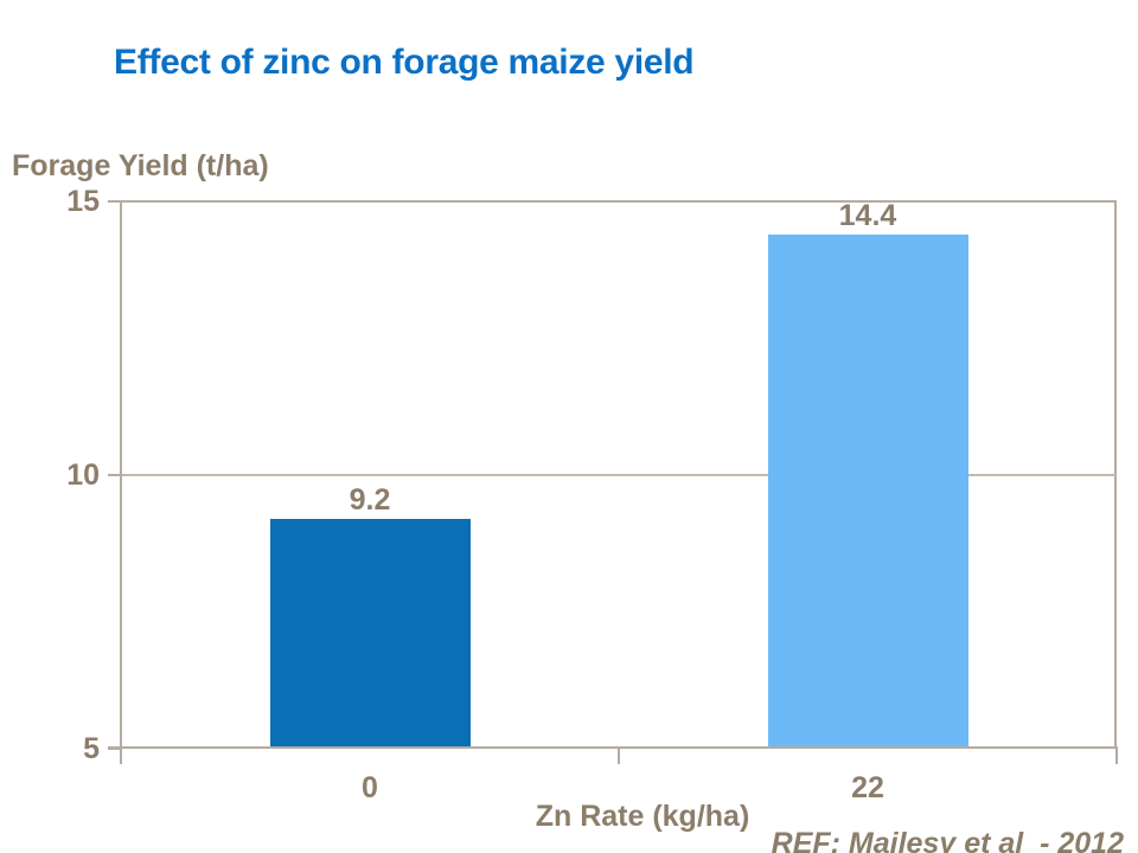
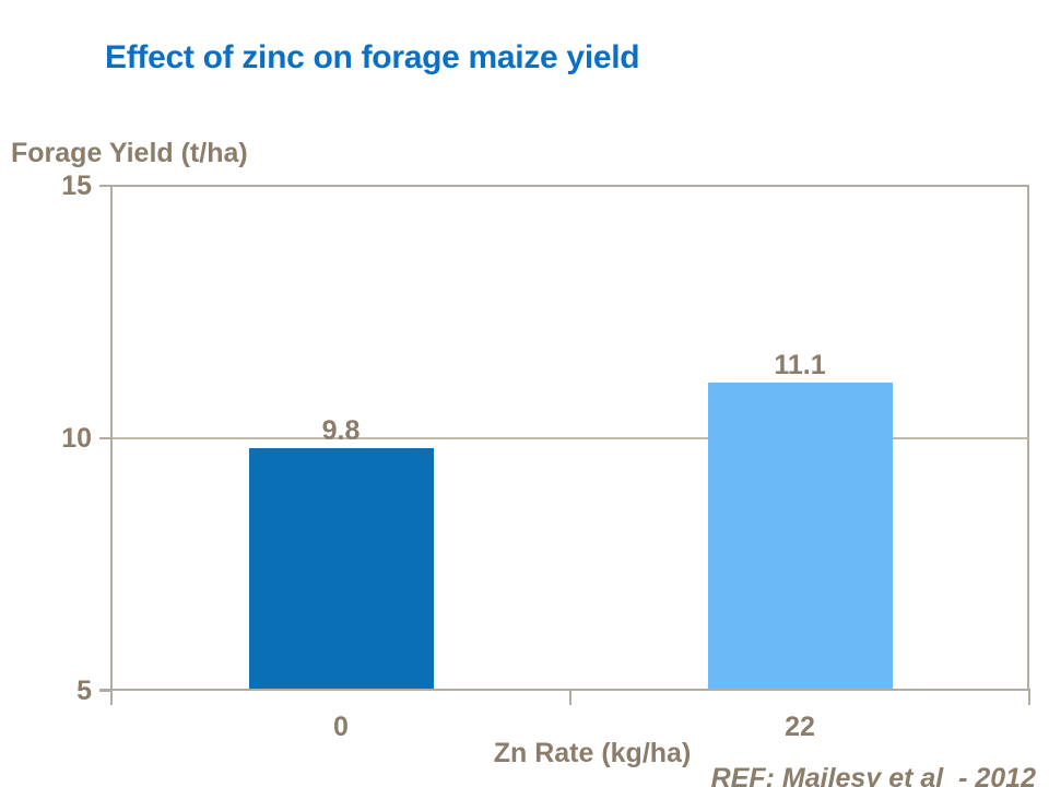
0: 9.2 -> 9.8
22: 14.4 -> 11.1
